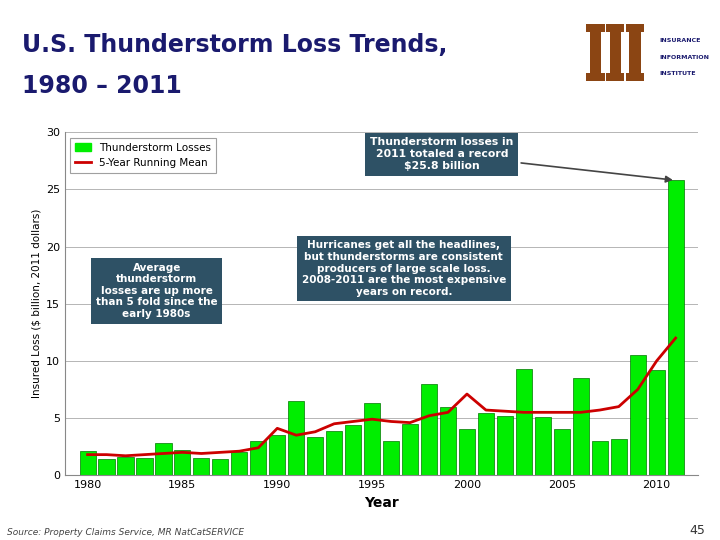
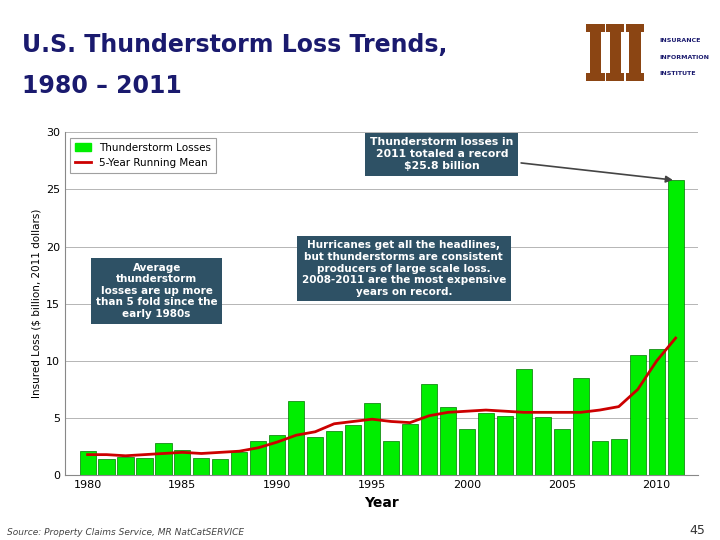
5-Year Running Mean/1990: 4.1 -> 2.9
5-Year Running Mean/2000: 7.1 -> 5.6
Thunderstorm Losses/2010: 9.2 -> 11.0
